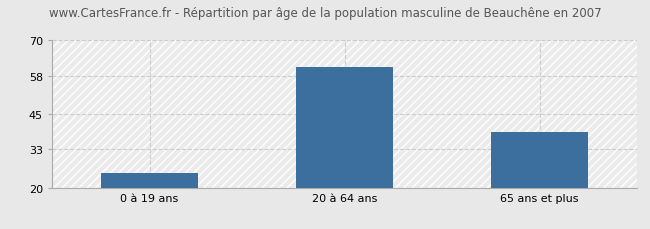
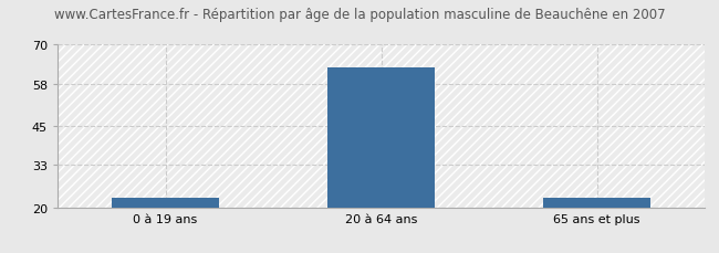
0 à 19 ans: 25 -> 23
20 à 64 ans: 61 -> 63
65 ans et plus: 39 -> 23
